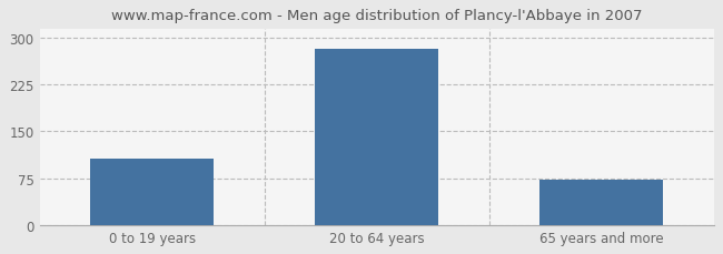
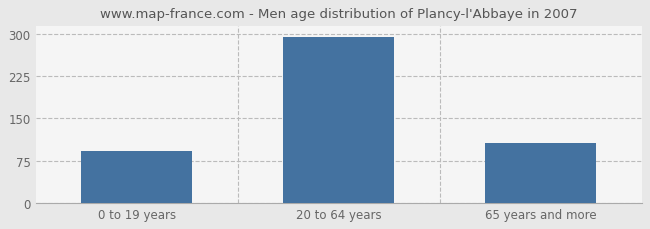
0 to 19 years: 107 -> 92
20 to 64 years: 283 -> 294
65 years and more: 73 -> 106
